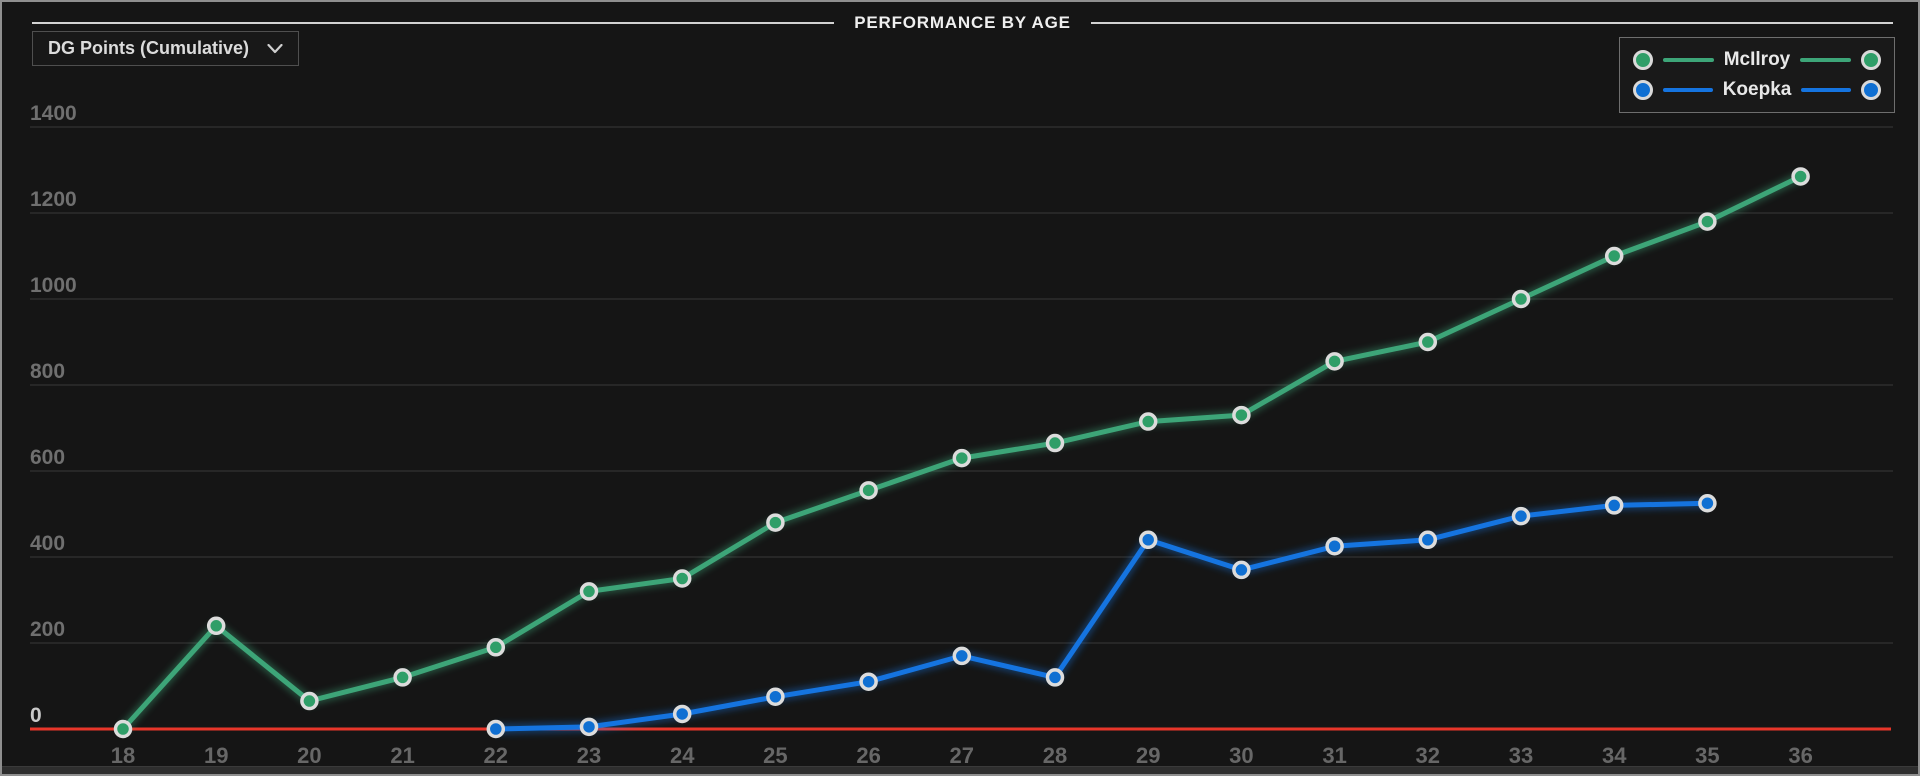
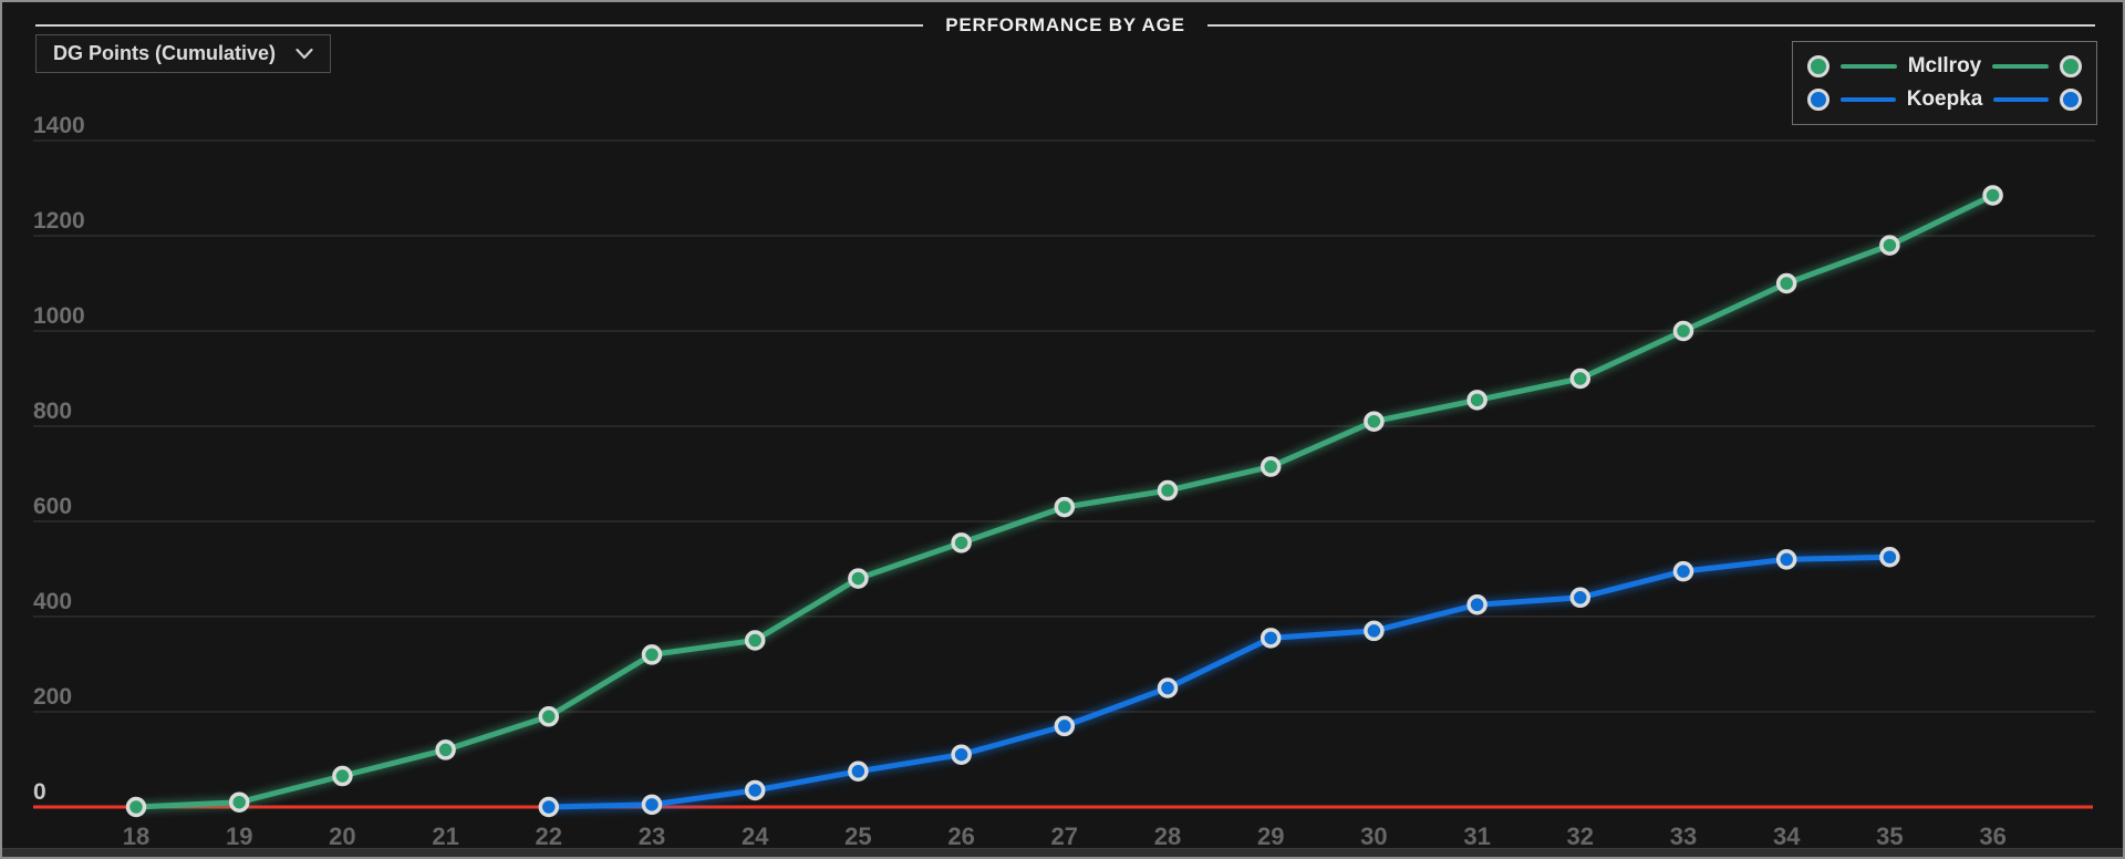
McIlroy/19: 240 -> 10
Koepka/28: 120 -> 250
Koepka/29: 440 -> 360
McIlroy/30: 730 -> 810
